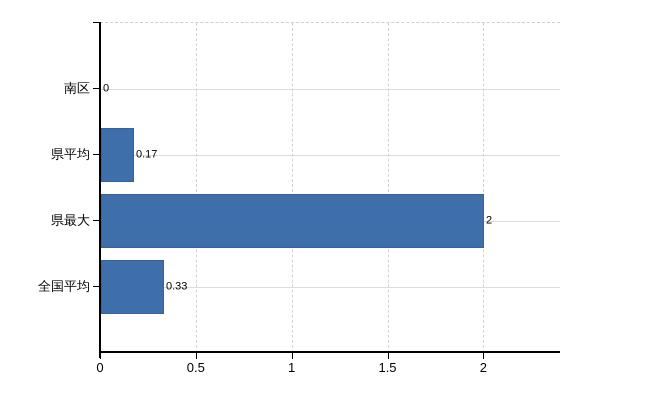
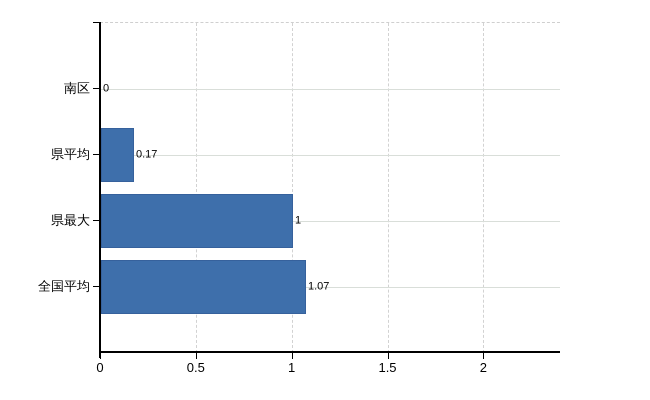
県最大: 2 -> 1
全国平均: 0.33 -> 1.07
